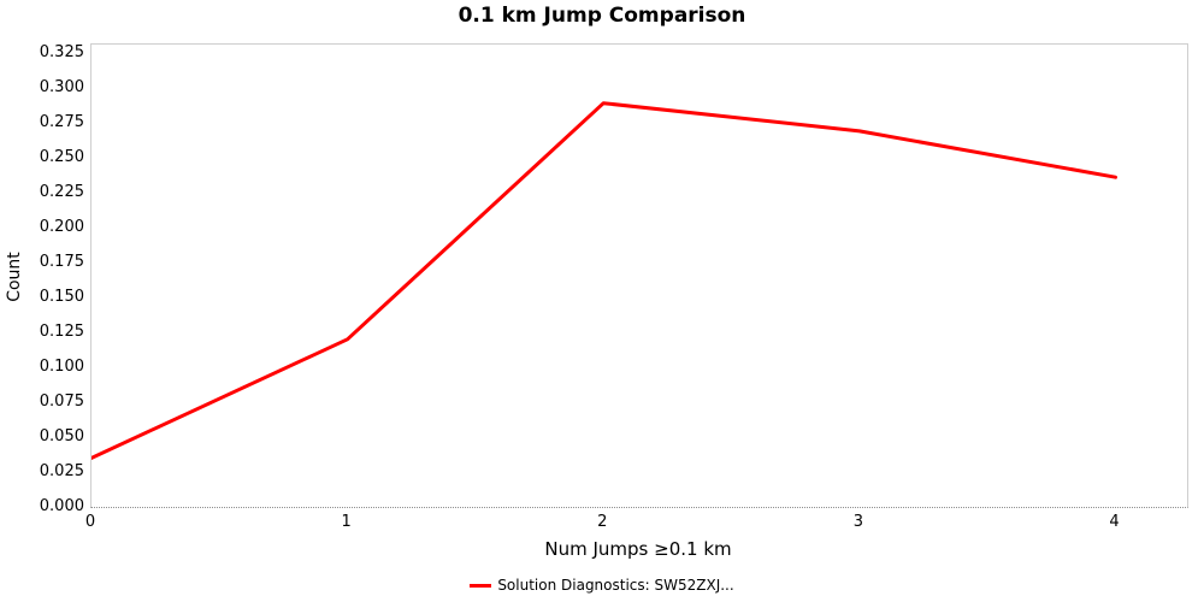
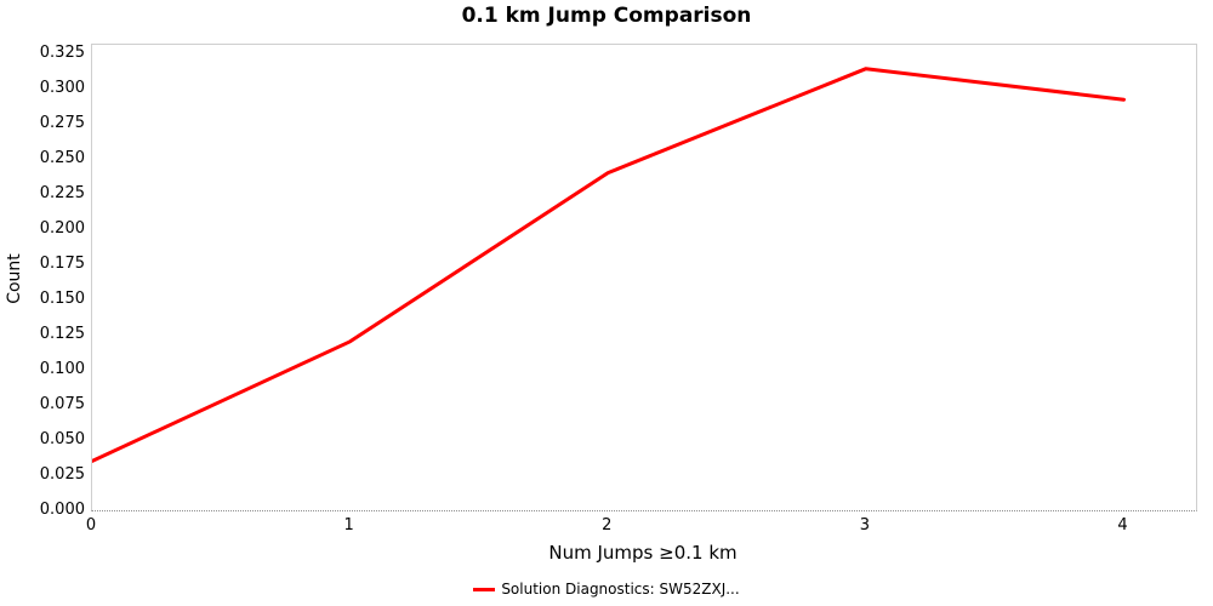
2: 0.289 -> 0.240
3: 0.269 -> 0.314
4: 0.236 -> 0.292
